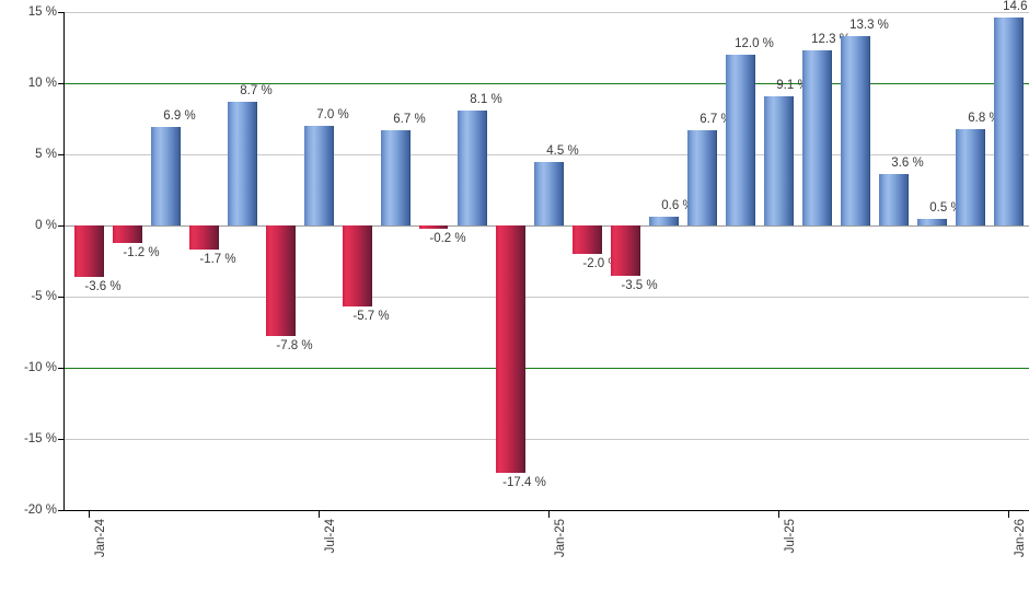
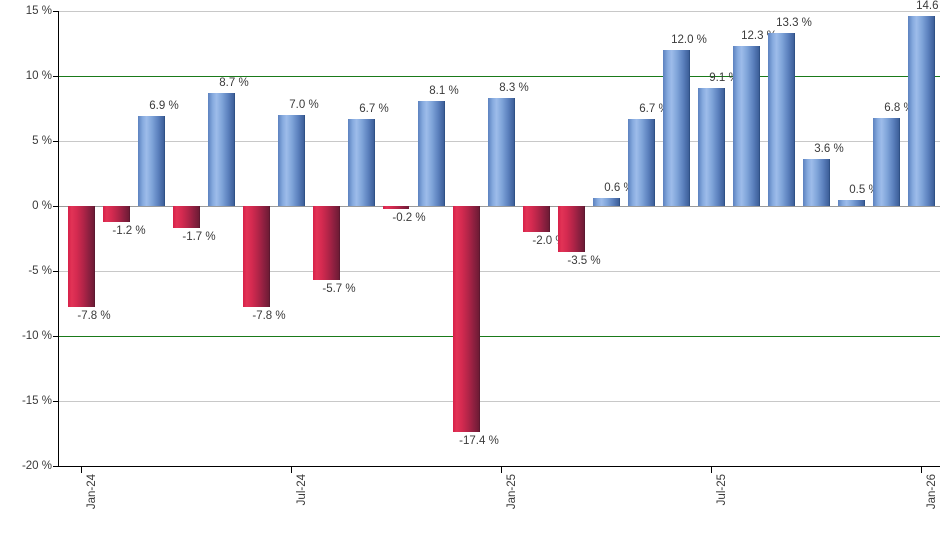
Jan-24: -3.6 -> -7.8
Jan-25: 4.5 -> 8.3
